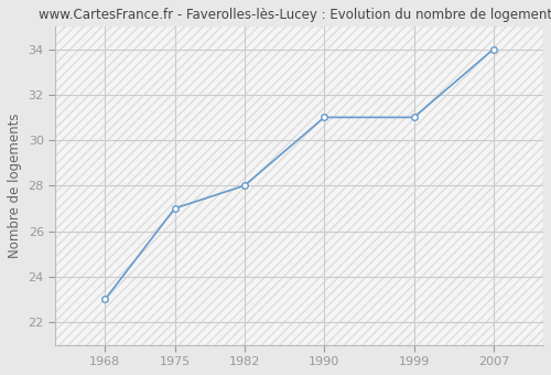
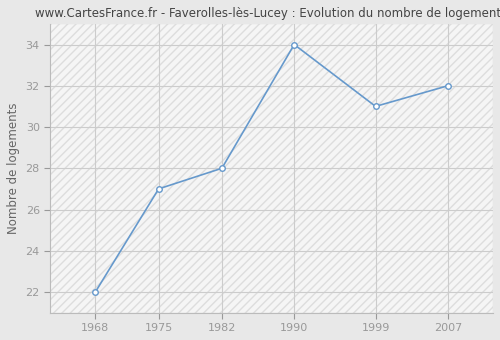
1968: 23 -> 22
1990: 31 -> 34
2007: 34 -> 32
